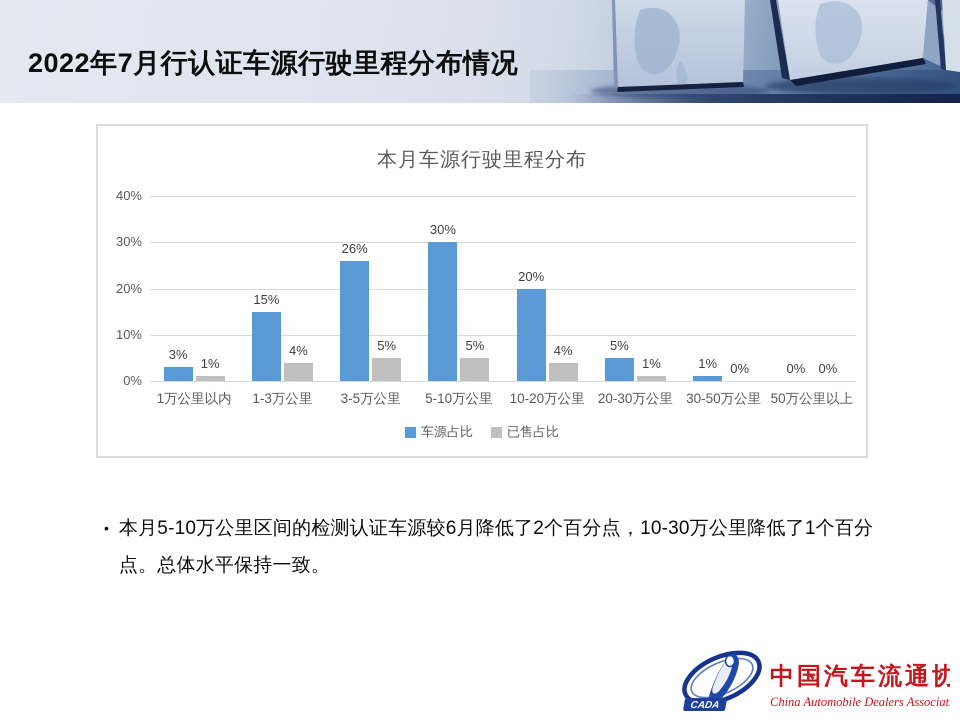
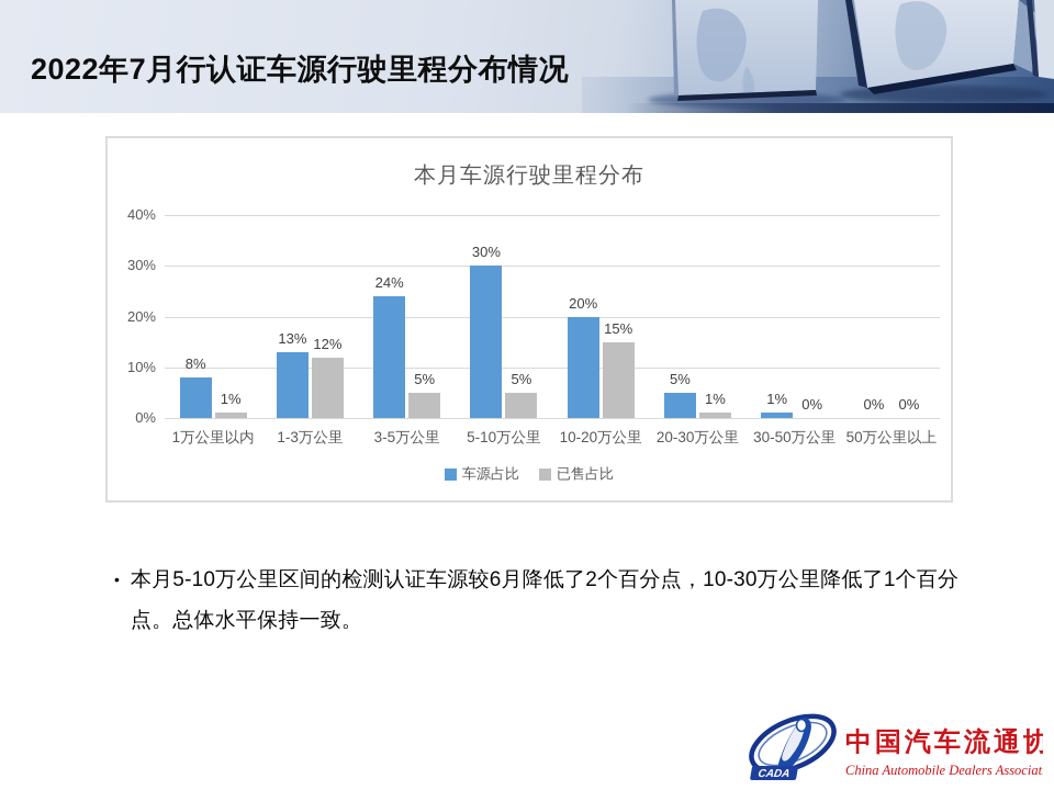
车源占比/1万公里以内: 3% -> 8%
车源占比/1-3万公里: 15% -> 13%
已售占比/1-3万公里: 4% -> 12%
车源占比/3-5万公里: 26% -> 24%
已售占比/10-20万公里: 4% -> 15%
